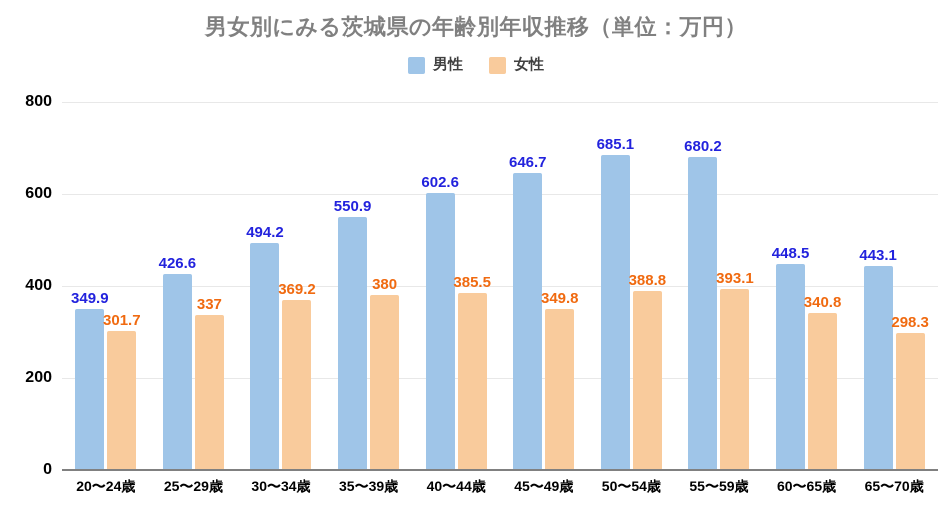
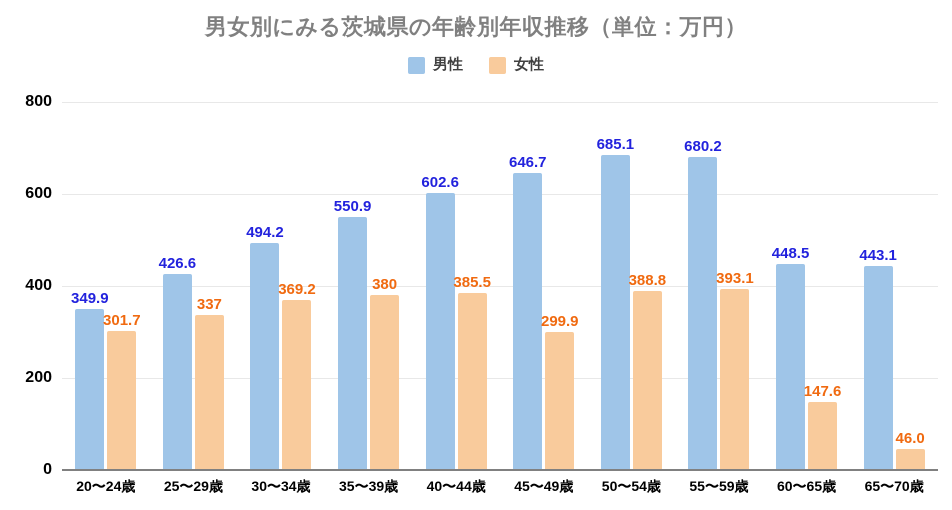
女性/45〜49歳: 349.8 -> 299.9
女性/60〜65歳: 340.8 -> 147.6
女性/65〜70歳: 298.3 -> 46.0
